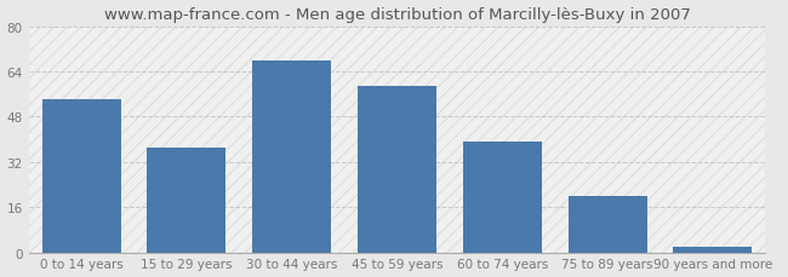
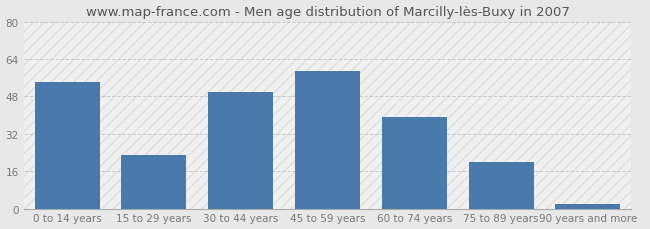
15 to 29 years: 37 -> 23
30 to 44 years: 68 -> 50
